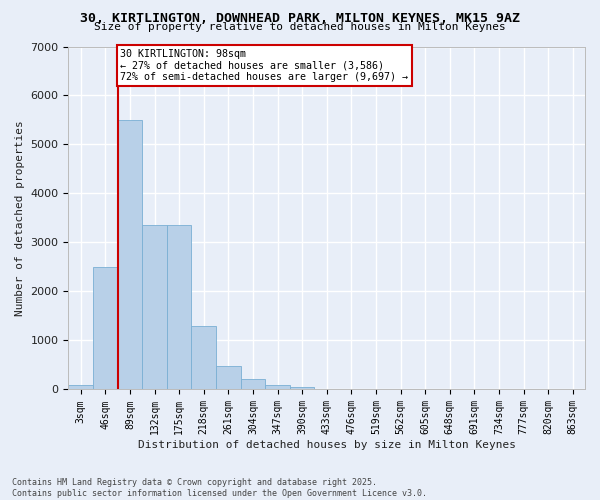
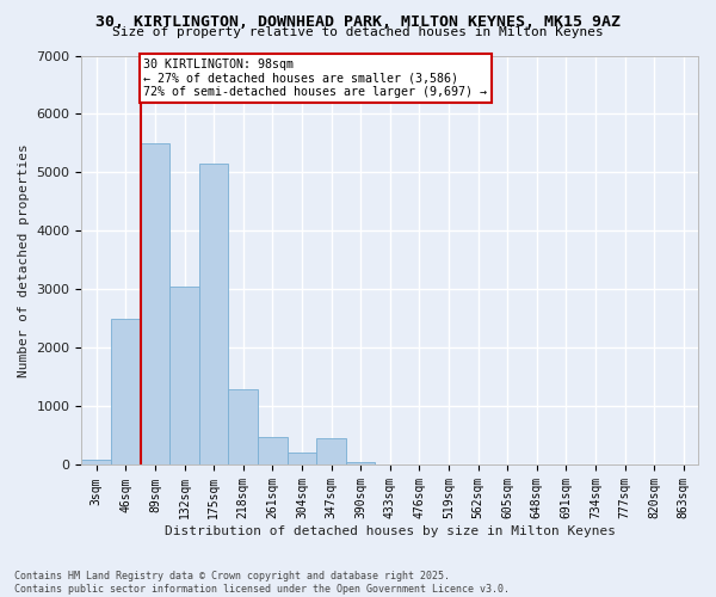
132sqm: 3350 -> 3050
175sqm: 3350 -> 5150
347sqm: 90 -> 450
